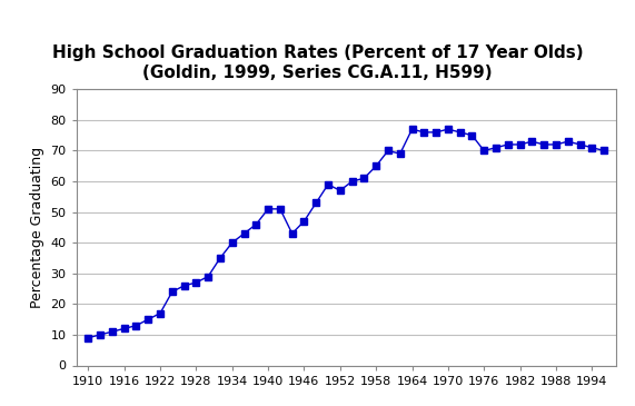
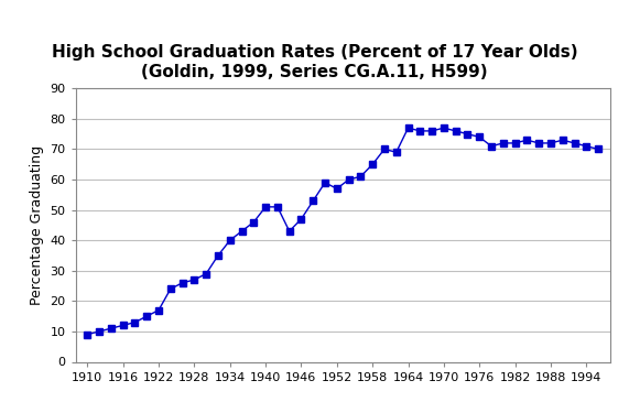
1976: 70 -> 74
